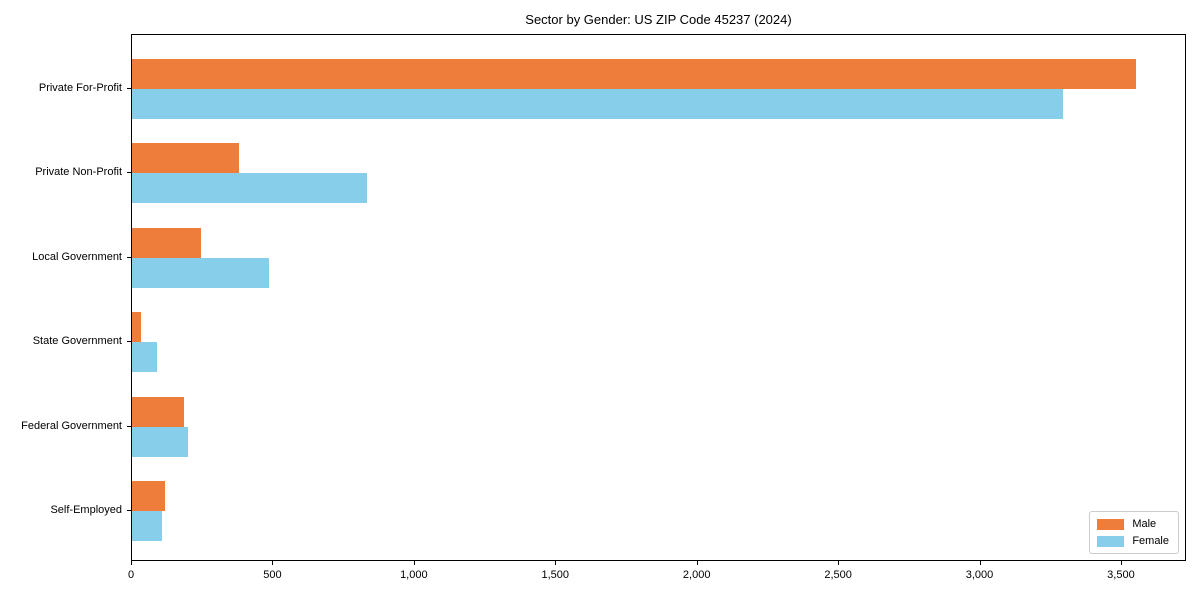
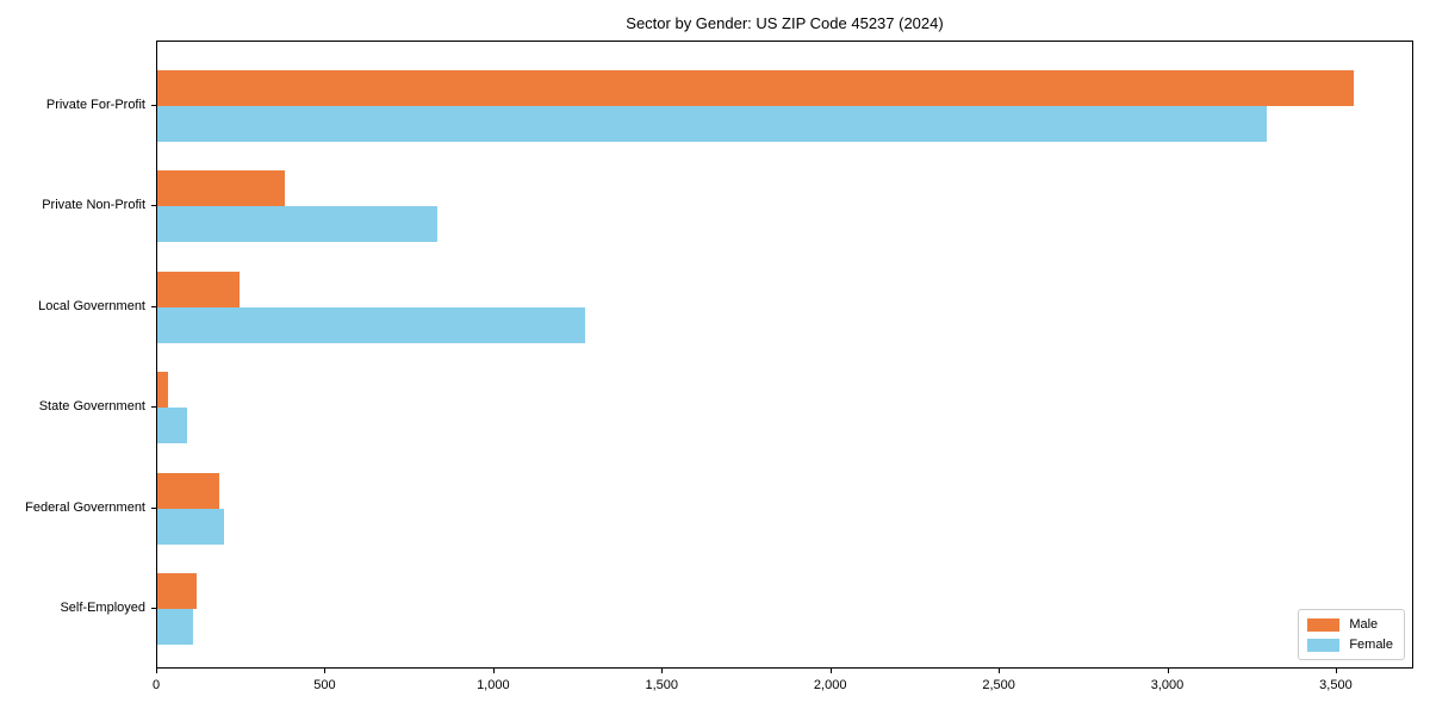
Female/Local Government: 480 -> 1270
